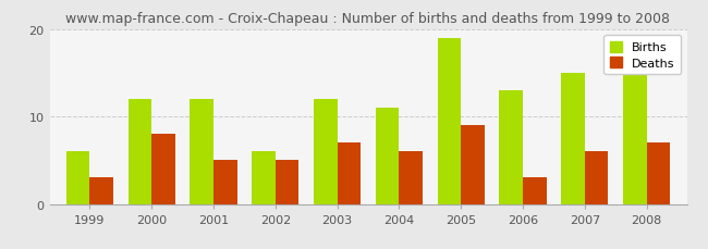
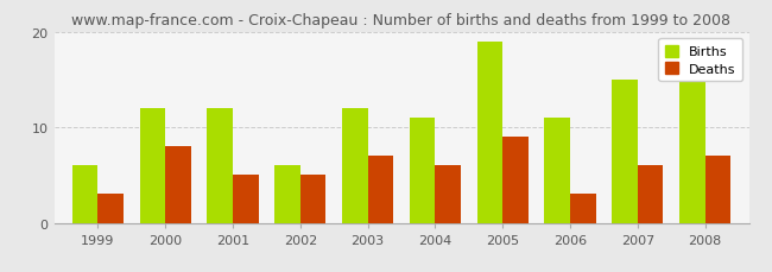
Births/2006: 13 -> 11
